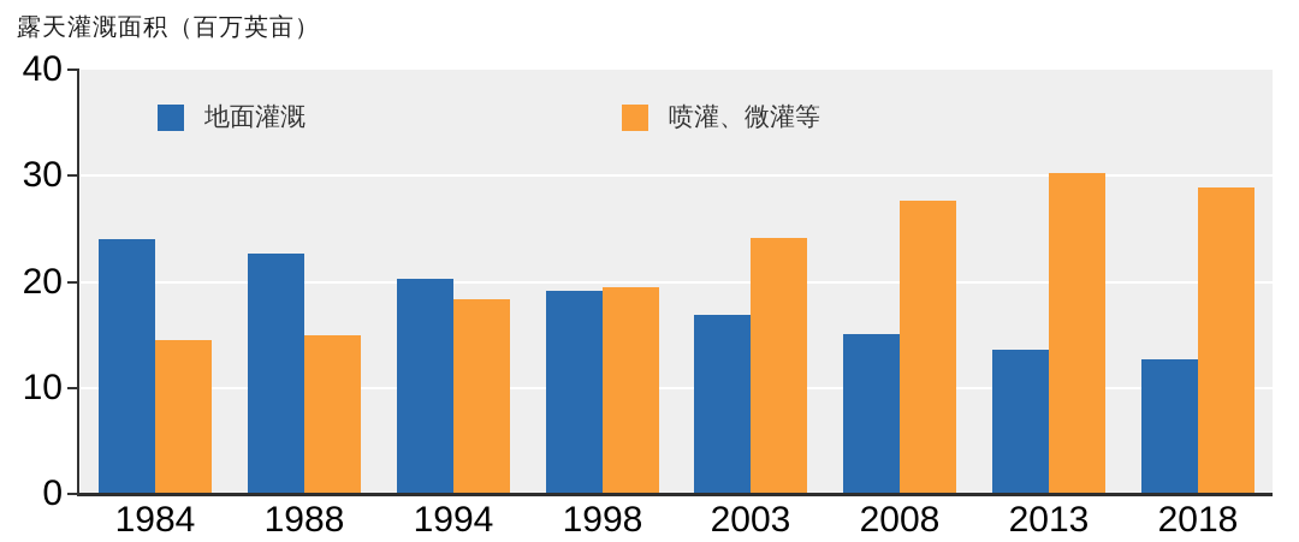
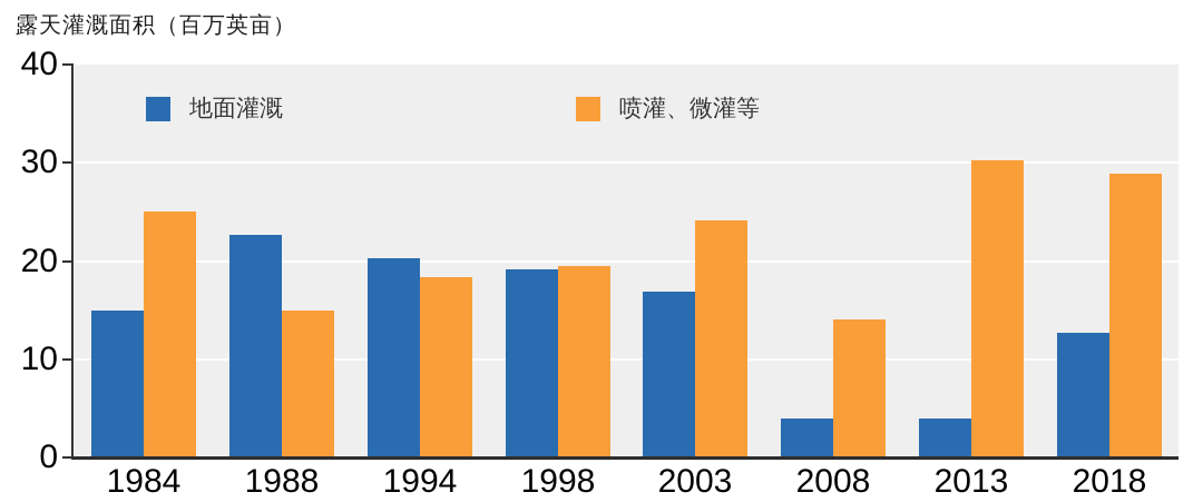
地面灌溉/1984: 24 -> 15
喷灌、微灌等/1984: 14 -> 25
地面灌溉/2008: 15 -> 4
喷灌、微灌等/2008: 28 -> 14
地面灌溉/2013: 14 -> 4
